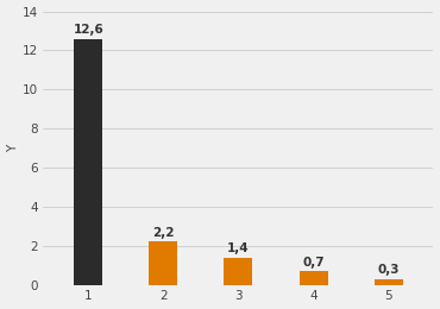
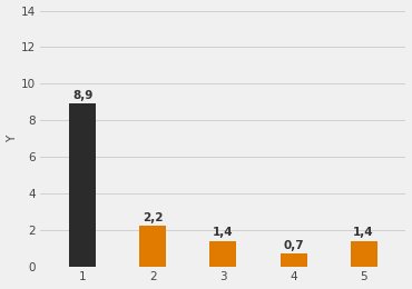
1: 12,6 -> 8,9
5: 0,3 -> 1,4
